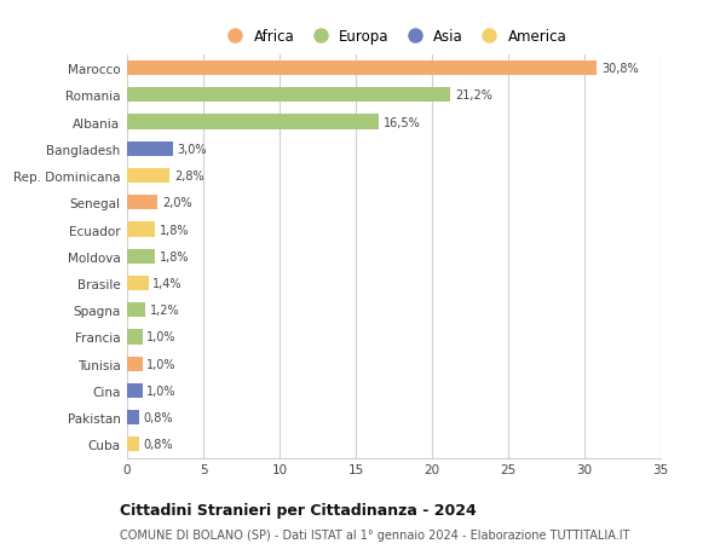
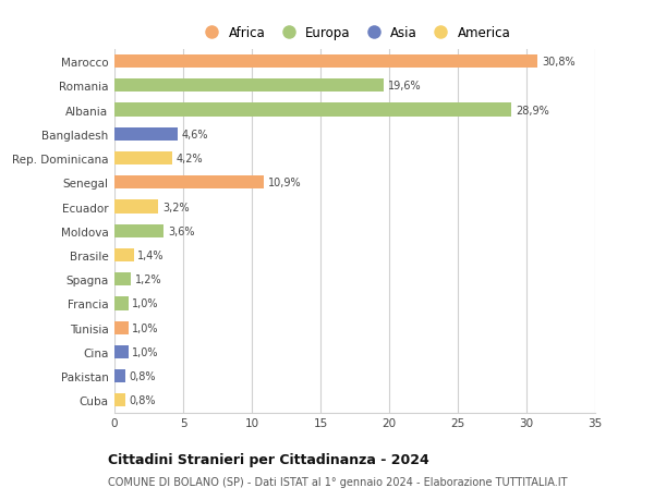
Romania: 21,2% -> 19,6%
Albania: 16,5% -> 28,9%
Bangladesh: 3,0% -> 4,6%
Rep. Dominicana: 2,8% -> 4,2%
Senegal: 2,0% -> 10,9%
Ecuador: 1,8% -> 3,2%
Moldova: 1,8% -> 3,6%
